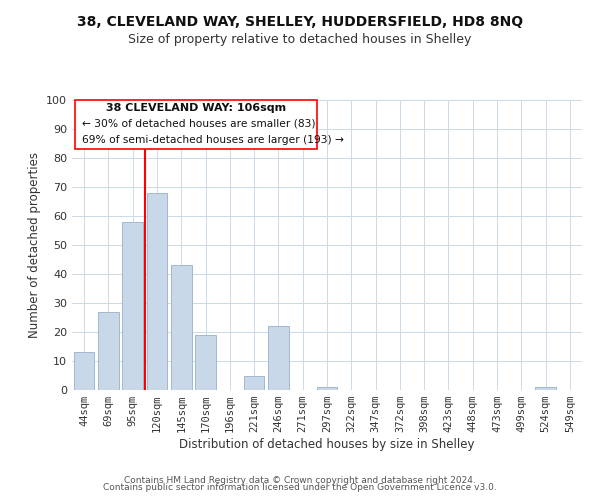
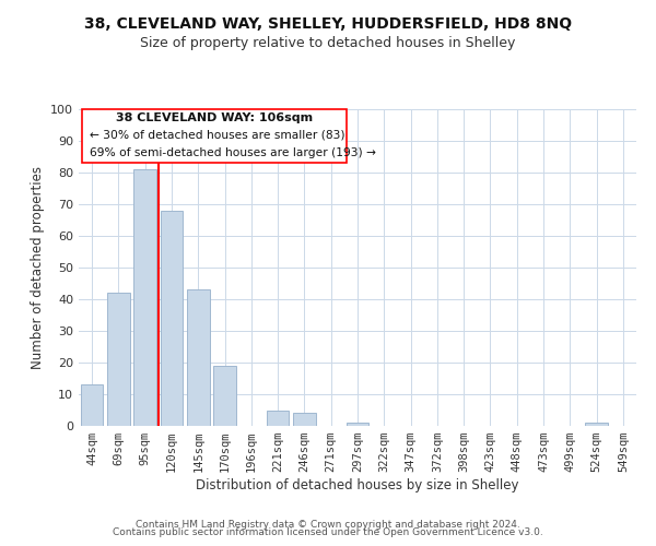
69sqm: 27 -> 42
95sqm: 58 -> 81
246sqm: 22 -> 4
